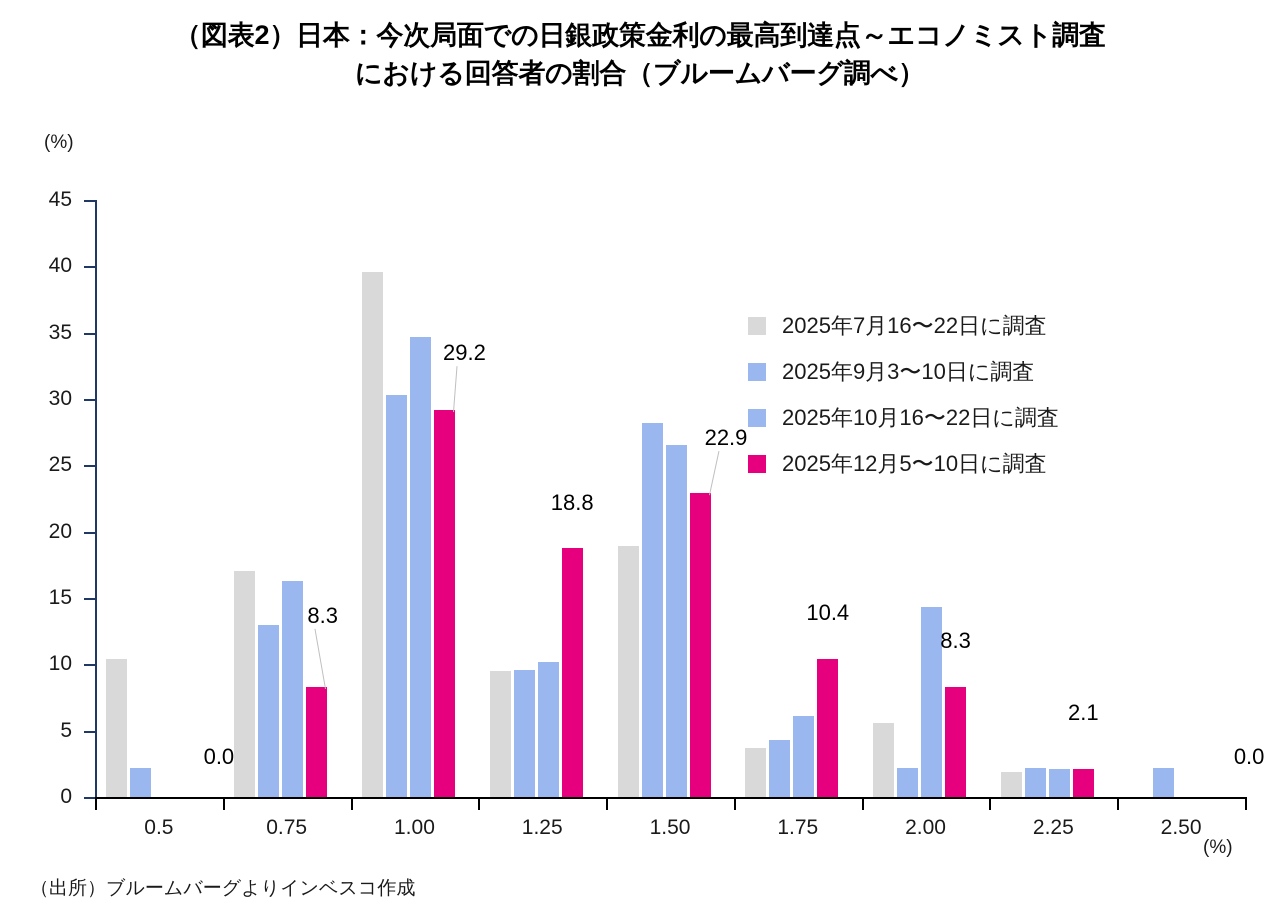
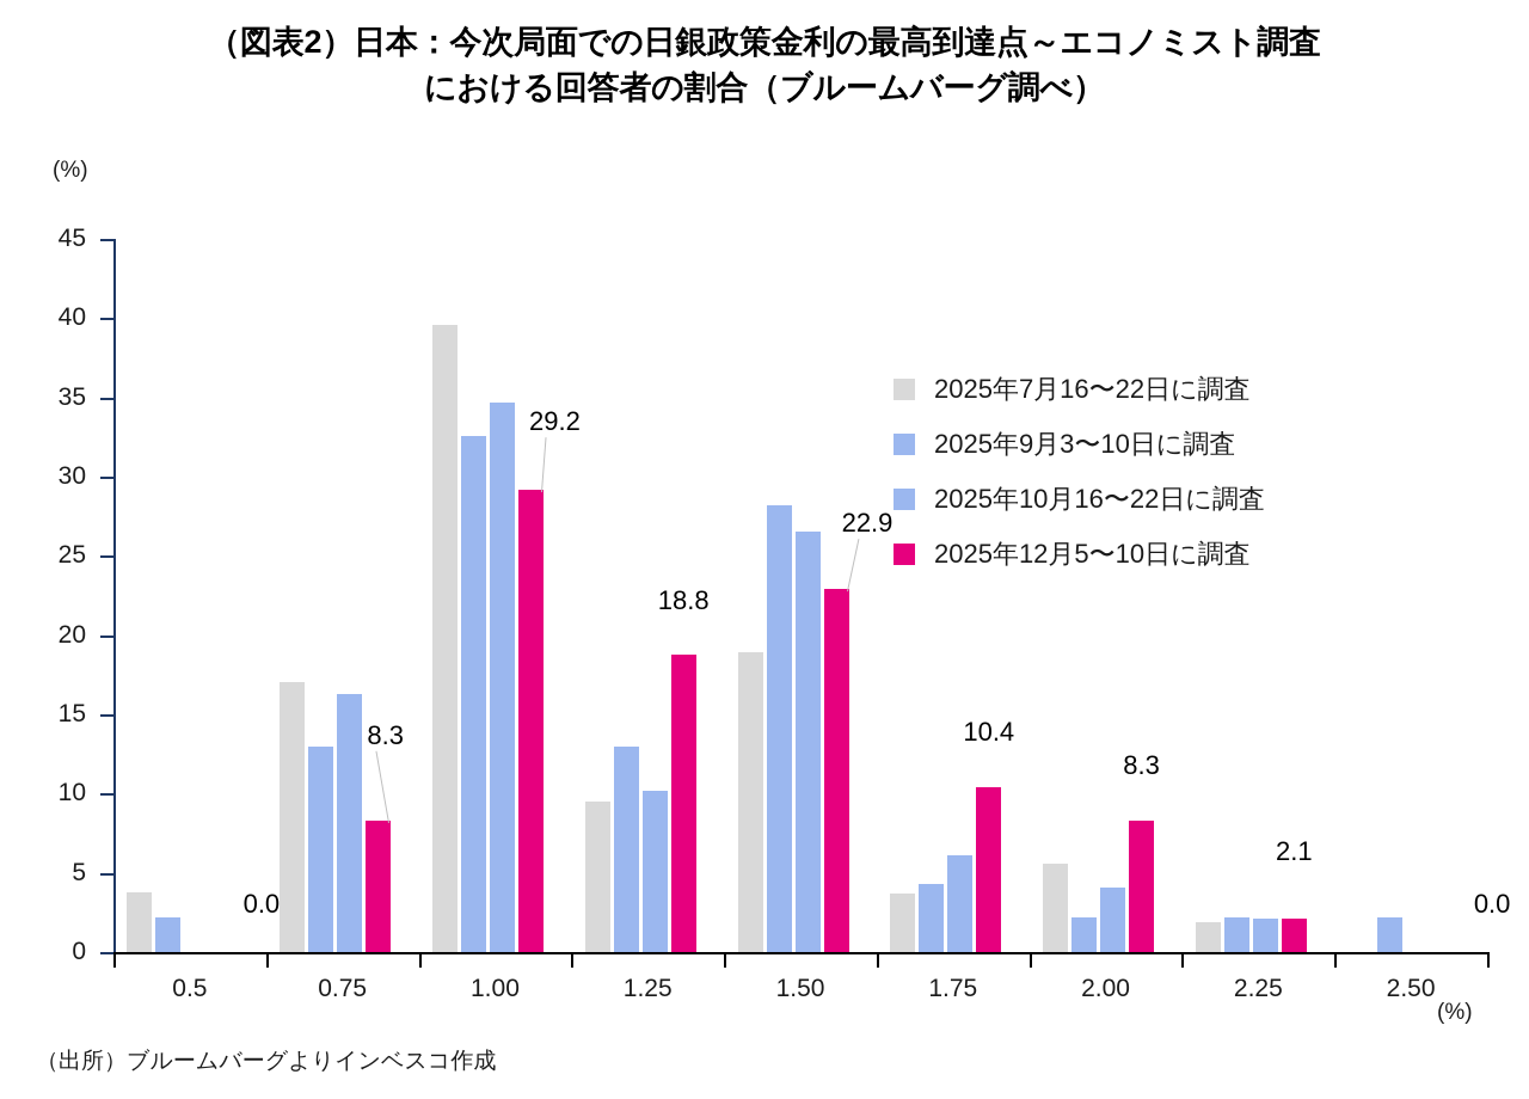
2025年7月16〜22日に調査/0.5: 10.4 -> 3.8
2025年9月3〜10日に調査/1.00: 30.3 -> 32.6
2025年9月3〜10日に調査/1.25: 9.6 -> 13.0
2025年10月16〜22日に調査/2.00: 14.3 -> 4.1
